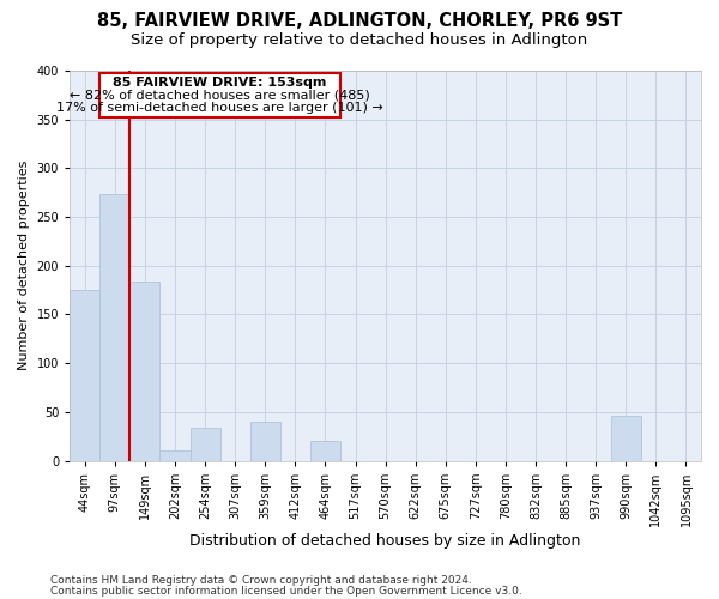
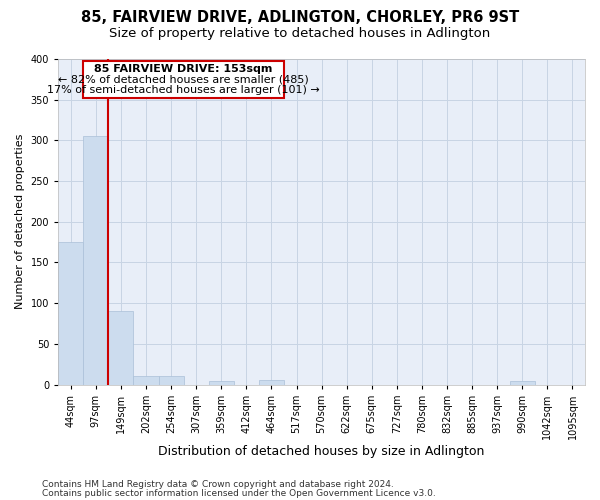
97sqm: 274 -> 305
149sqm: 184 -> 90
254sqm: 34 -> 10
359sqm: 40 -> 4
464sqm: 20 -> 5
990sqm: 46 -> 4
